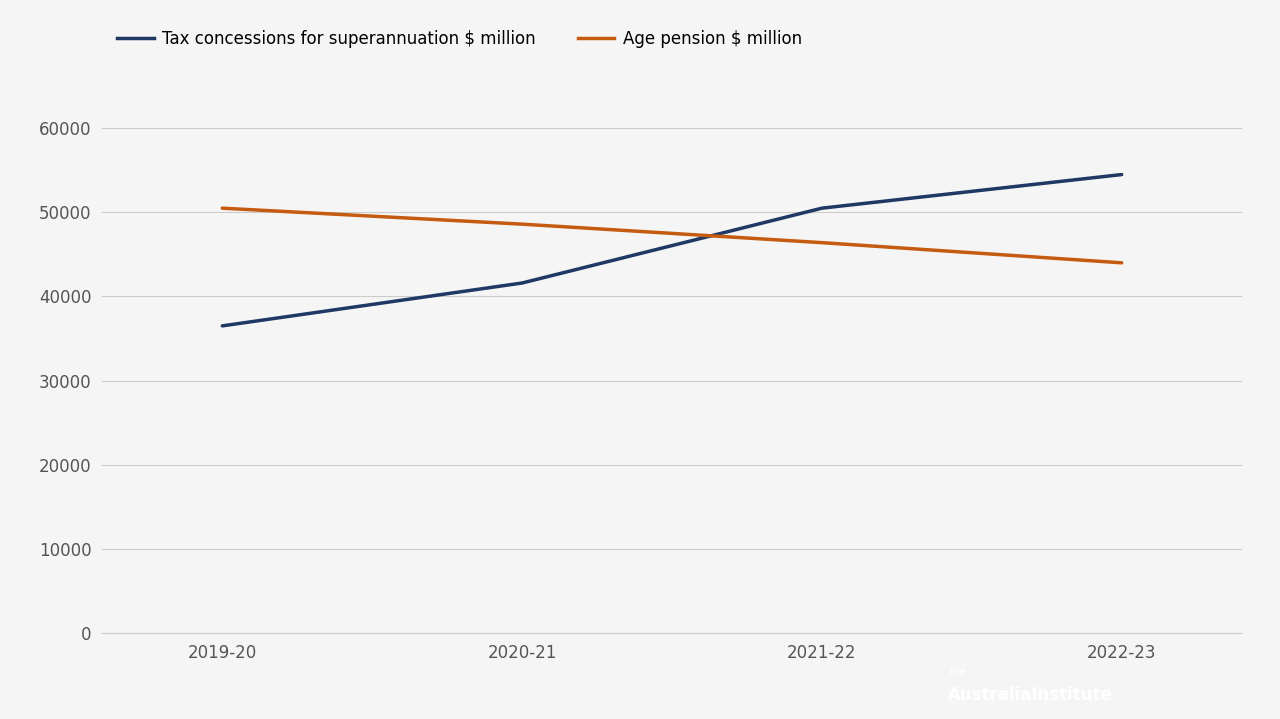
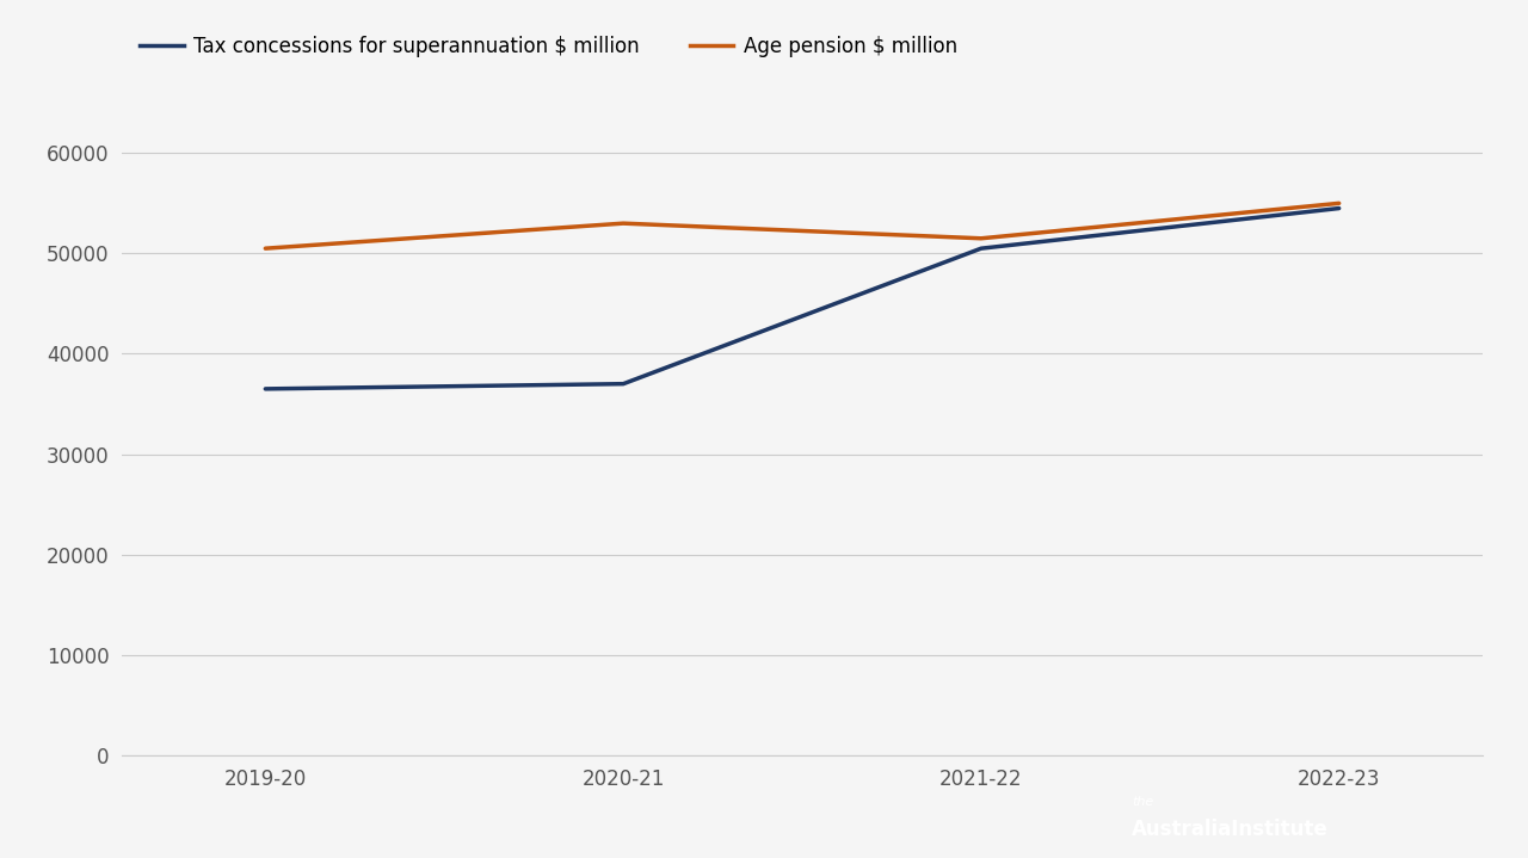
Tax concessions for superannuation $ million/2020-21: 41600 -> 37000
Age pension $ million/2020-21: 48600 -> 53000
Age pension $ million/2021-22: 46400 -> 51500
Age pension $ million/2022-23: 44000 -> 55000
